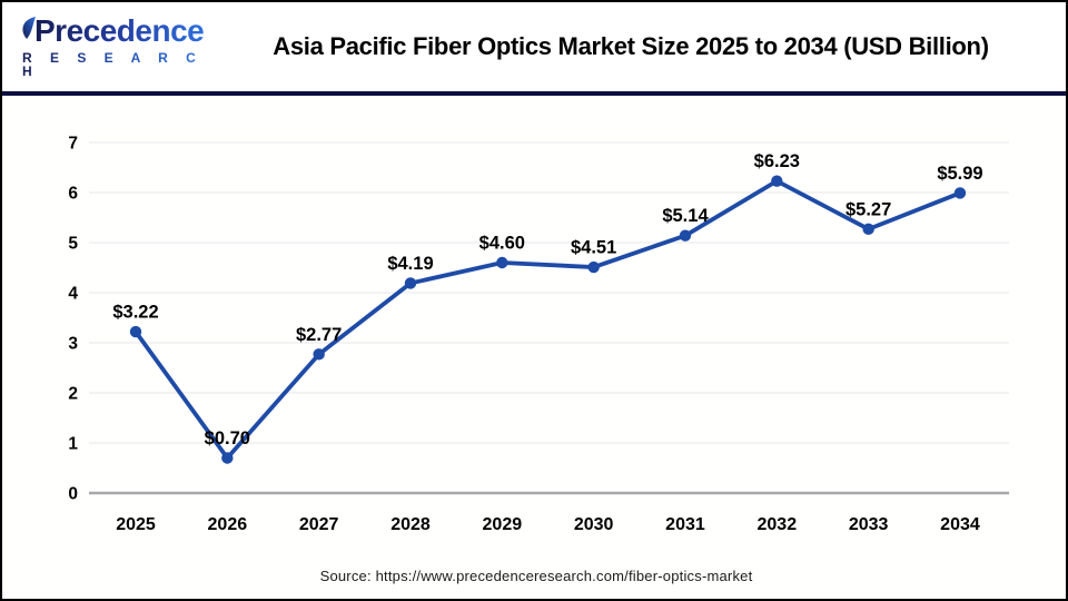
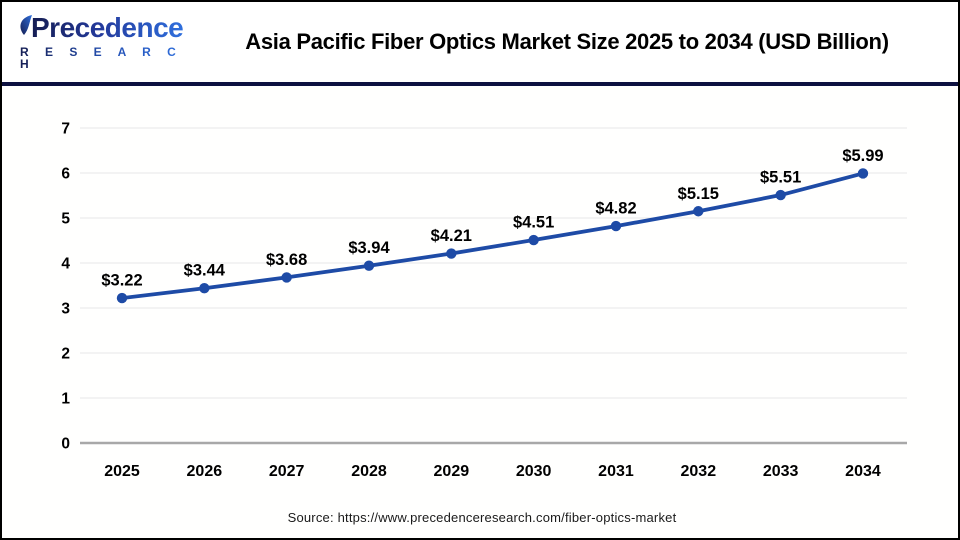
2026: $0.70 -> $3.44
2027: $2.77 -> $3.68
2028: $4.19 -> $3.94
2029: $4.60 -> $4.21
2031: $5.14 -> $4.82
2032: $6.23 -> $5.15
2033: $5.27 -> $5.51
